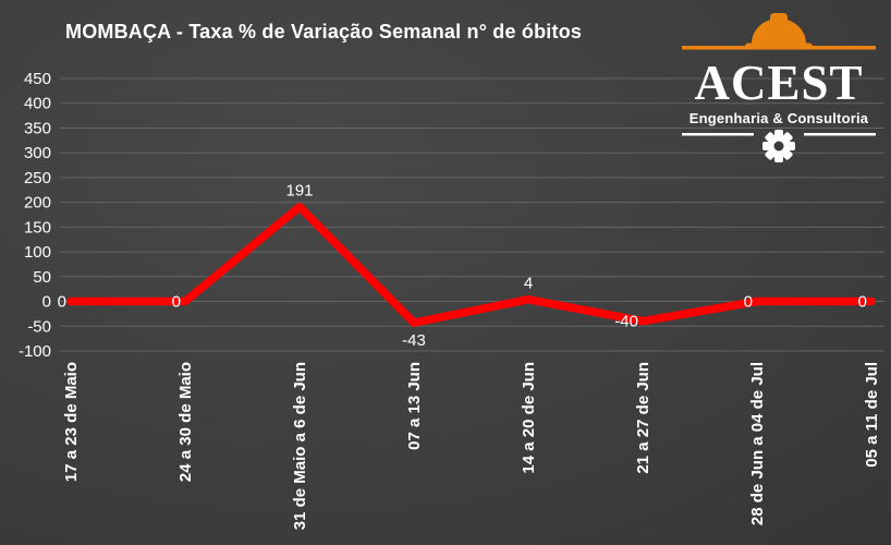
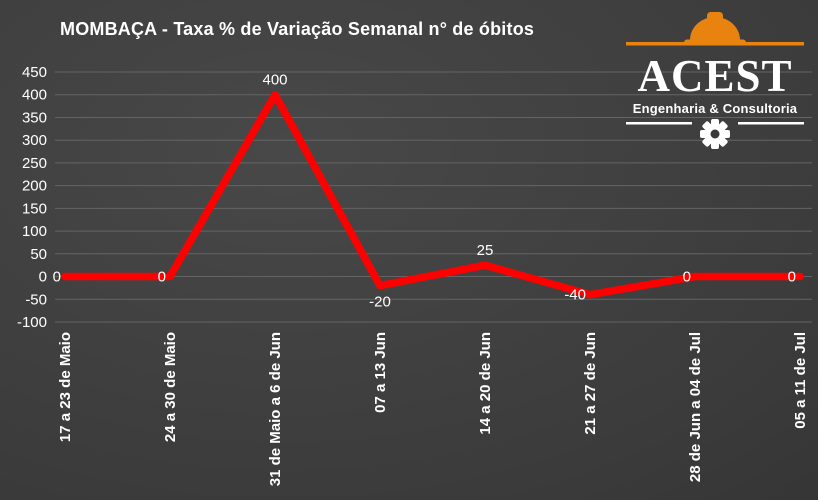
31 de Maio a 6 de Jun: 191 -> 400
07 a 13 Jun: -43 -> -20
14 a 20 de Jun: 4 -> 25
